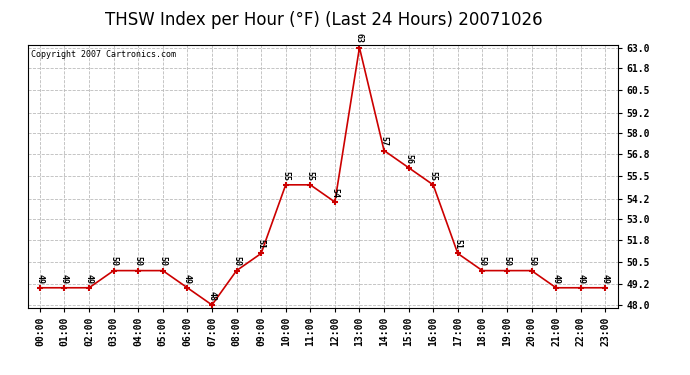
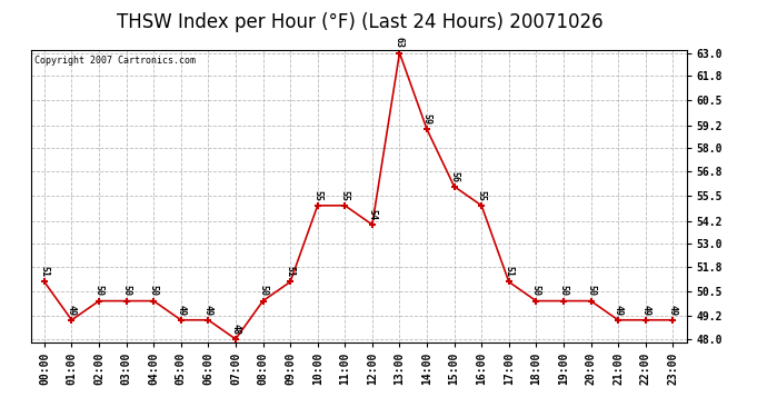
00:00: 49 -> 51
02:00: 49 -> 50
05:00: 50 -> 49
14:00: 57 -> 59
